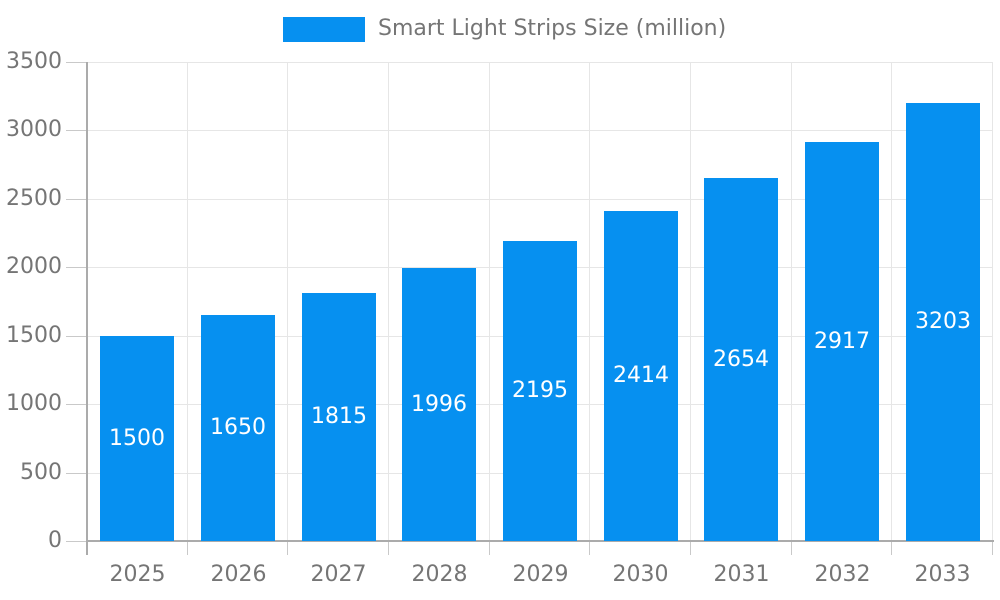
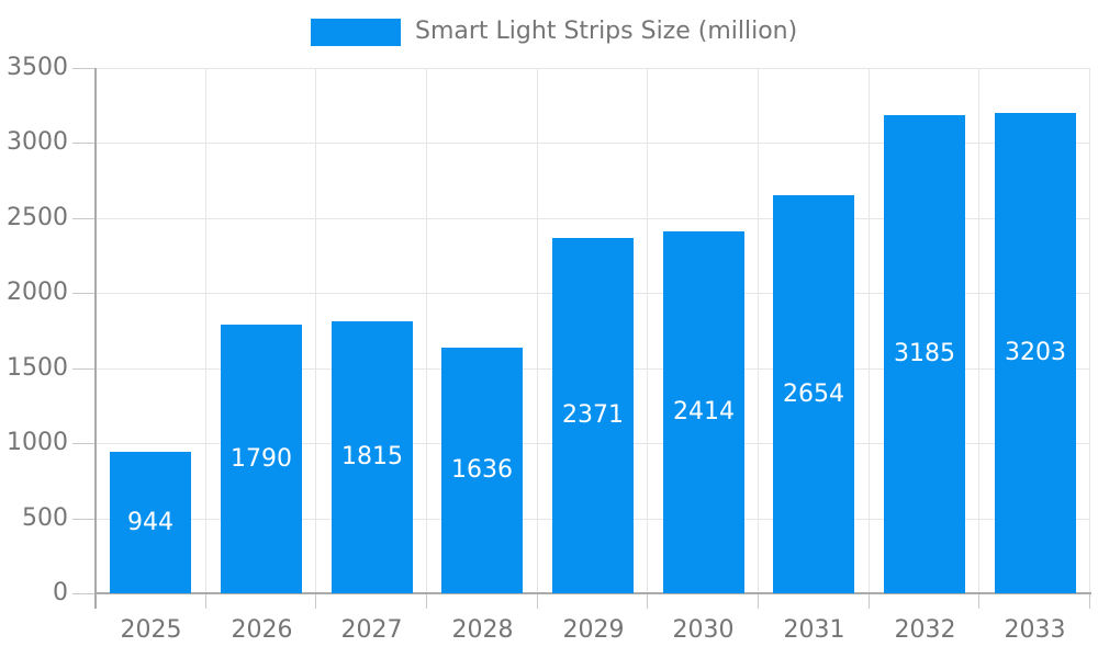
2025: 1500 -> 944
2026: 1650 -> 1790
2028: 1996 -> 1636
2029: 2195 -> 2371
2032: 2917 -> 3185
